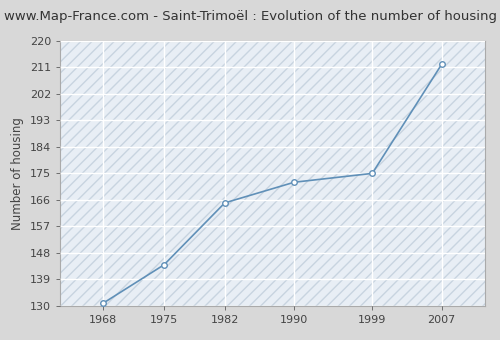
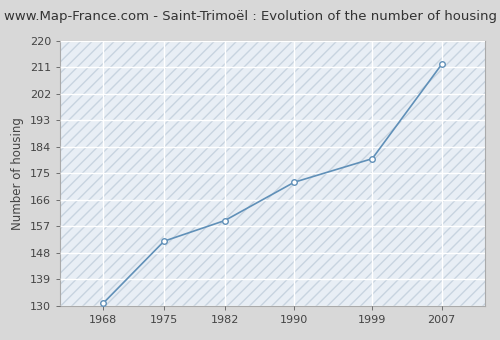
1975: 144 -> 152
1982: 165 -> 159
1999: 175 -> 180
